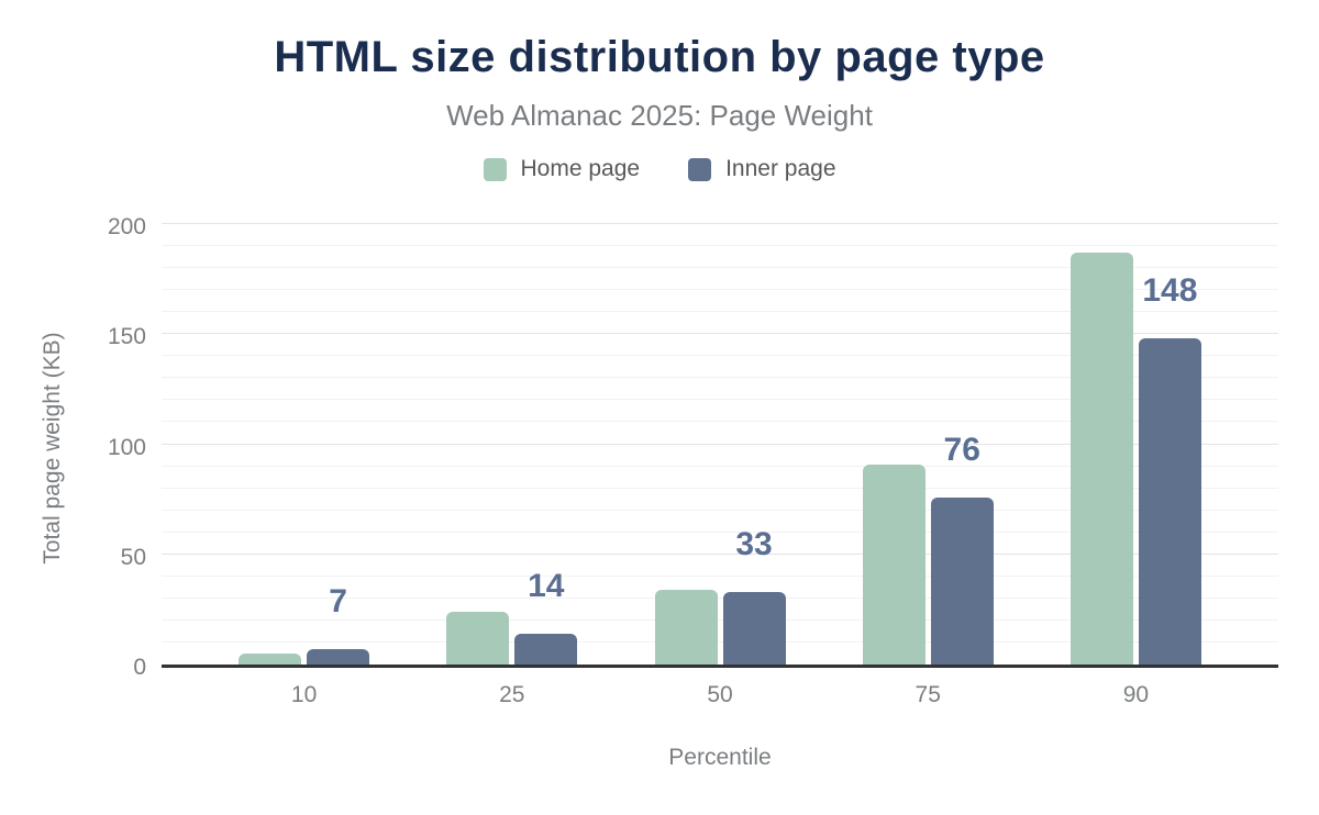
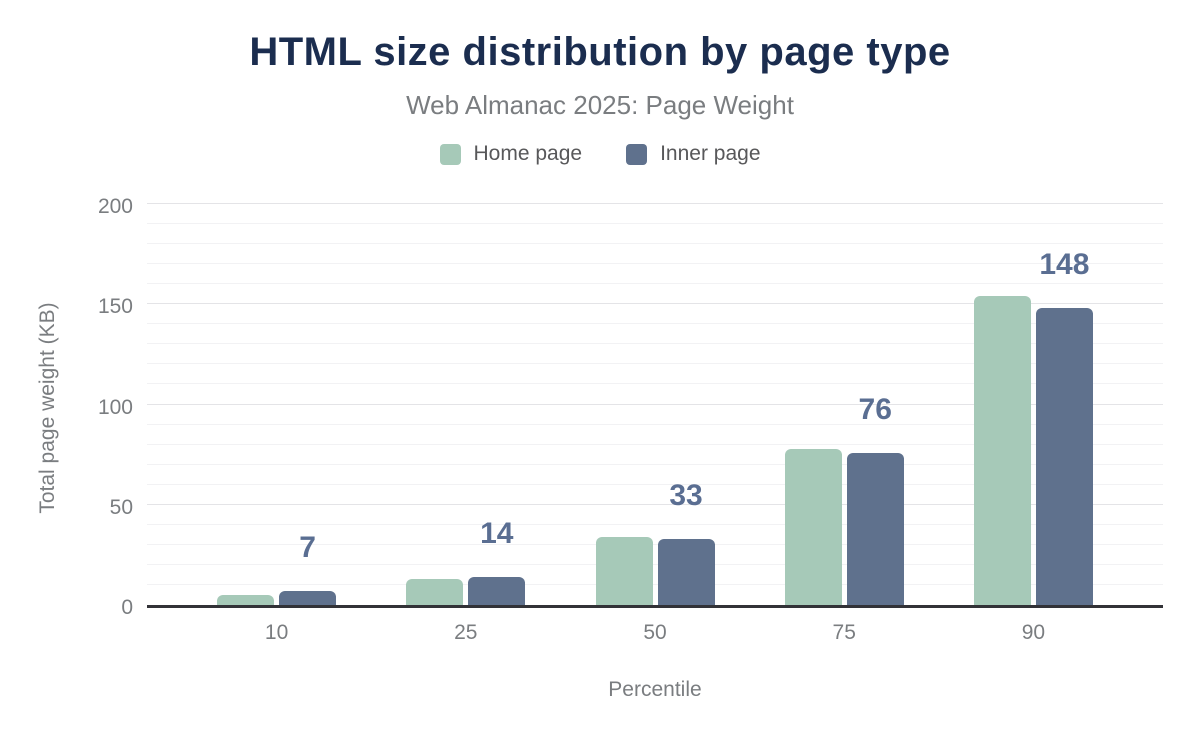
Home page/25: 24 -> 13
Home page/75: 91 -> 78
Home page/90: 187 -> 154
